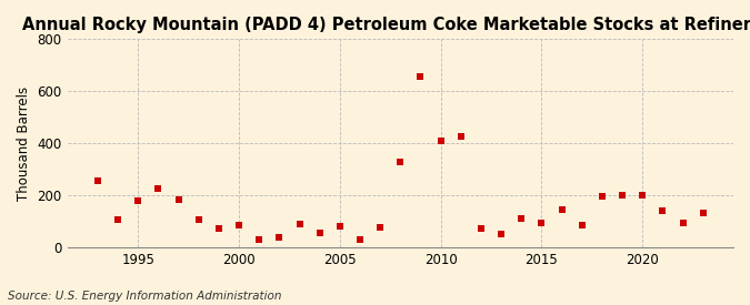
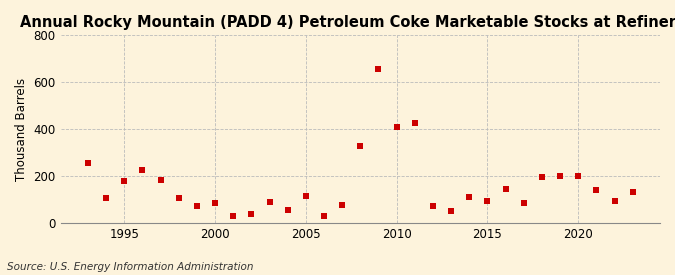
2005: 80 -> 115
